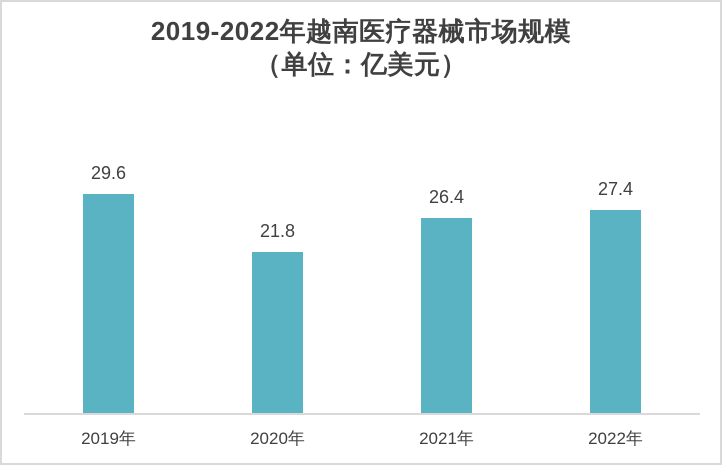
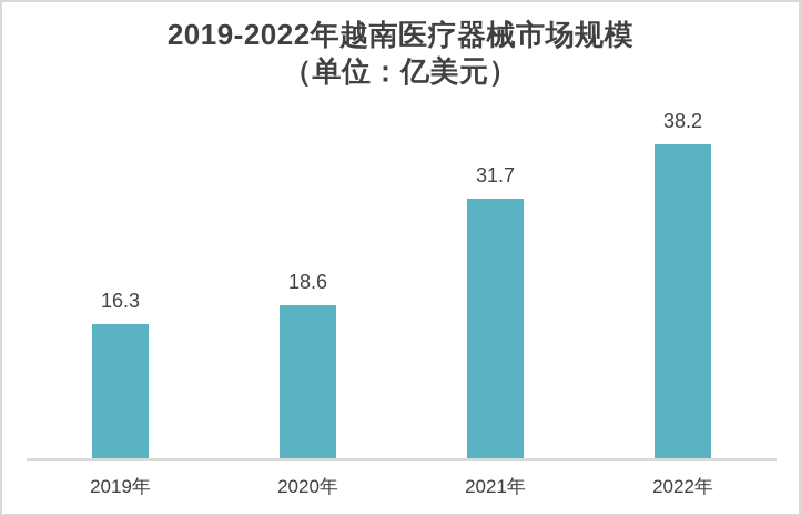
2019年: 29.6 -> 16.3
2020年: 21.8 -> 18.6
2021年: 26.4 -> 31.7
2022年: 27.4 -> 38.2
